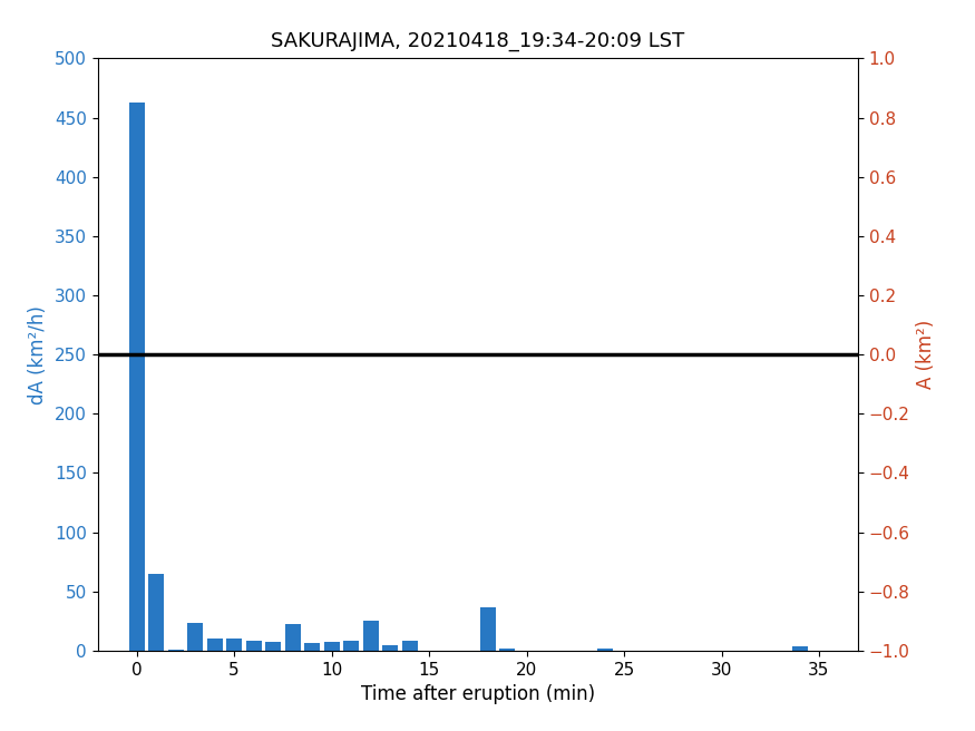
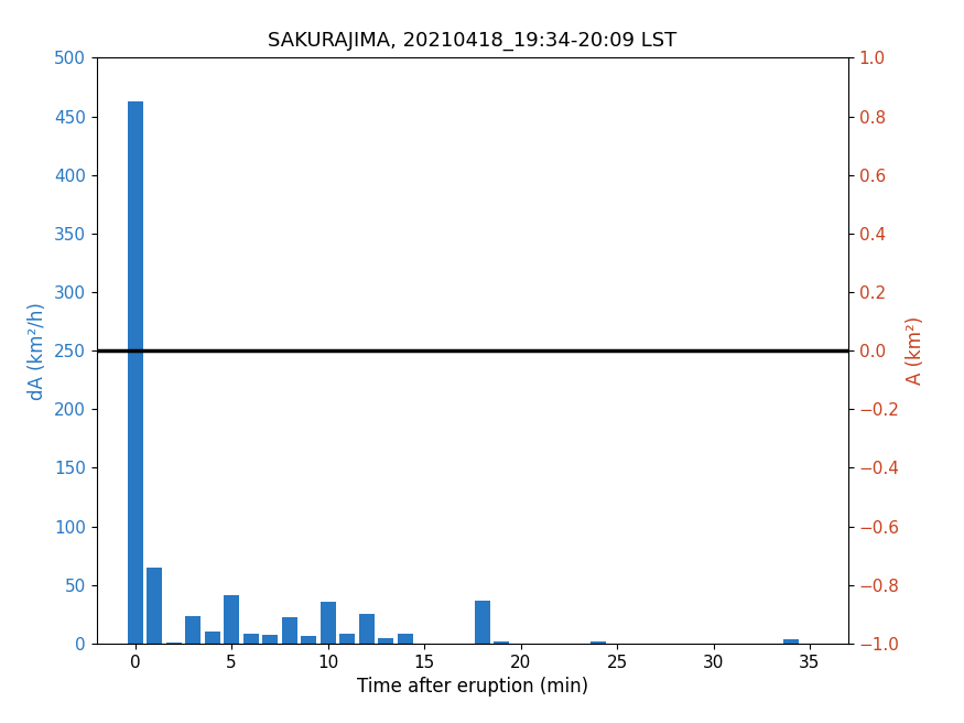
5: 10 -> 41
10: 7 -> 36
